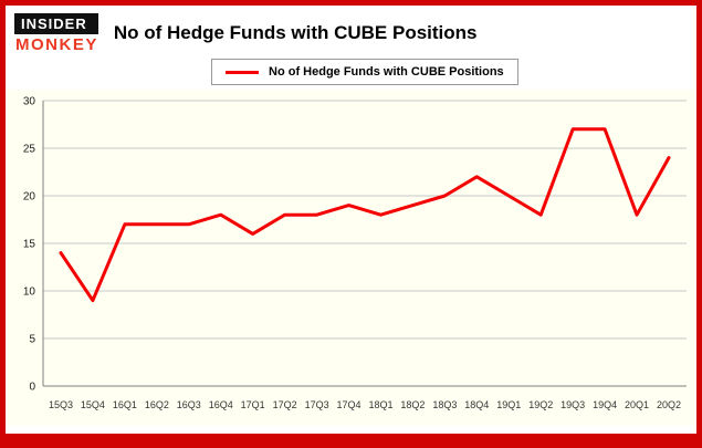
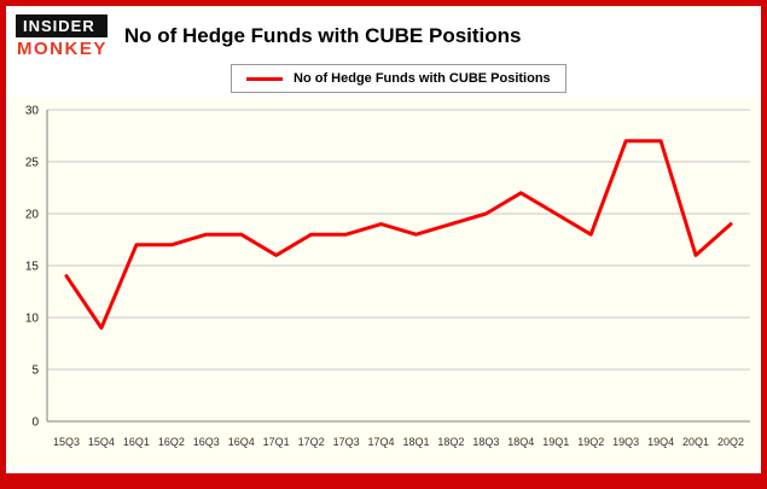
16Q3: 17 -> 18
20Q1: 18 -> 16
20Q2: 24 -> 19
